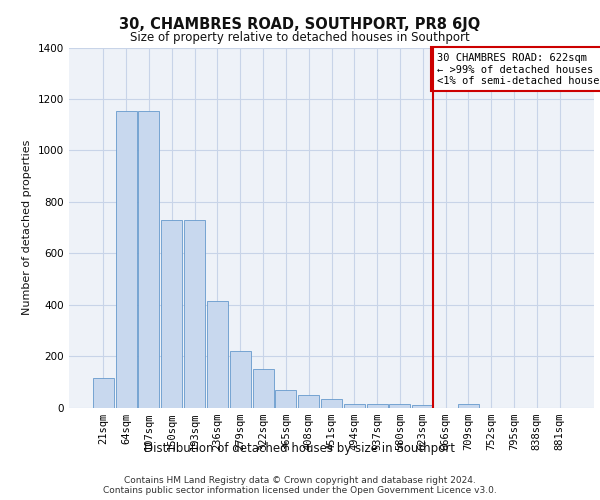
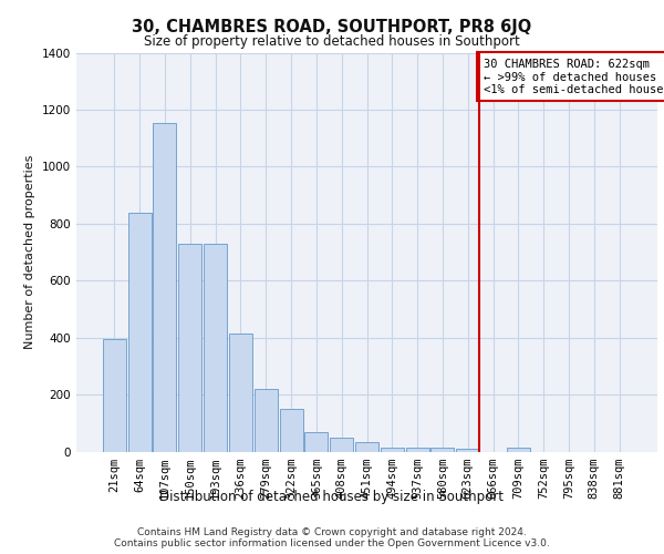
21sqm: 115 -> 395
64sqm: 1155 -> 840
